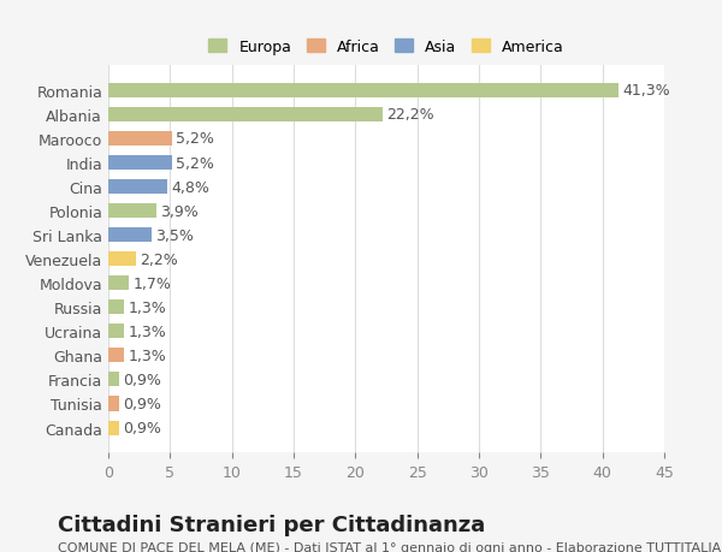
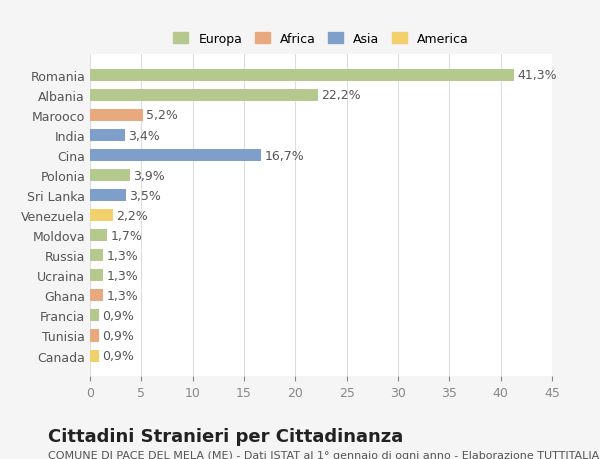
India: 5,2% -> 3,4%
Cina: 4,8% -> 16,7%
